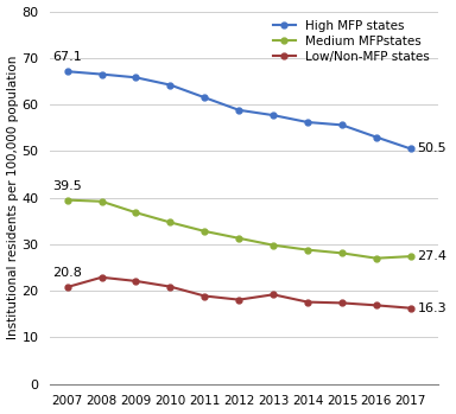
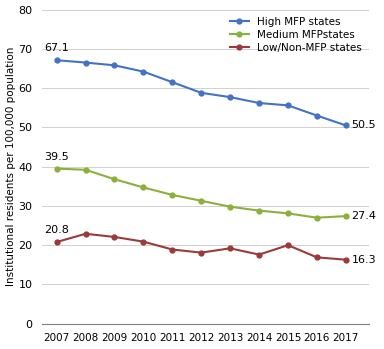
Low/Non-MFP states/2015: 17.4 -> 20.0
